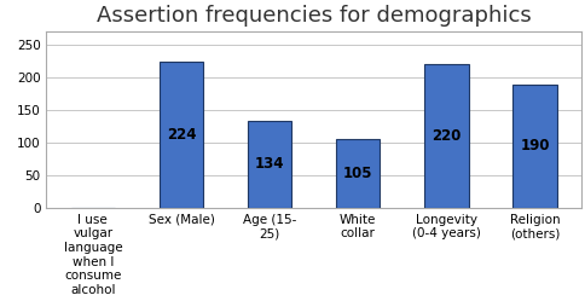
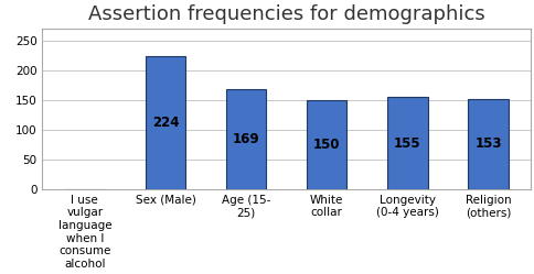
Age (15- 25): 134 -> 169
White collar: 105 -> 150
Longevity (0-4 years): 220 -> 155
Religion (others): 190 -> 153
